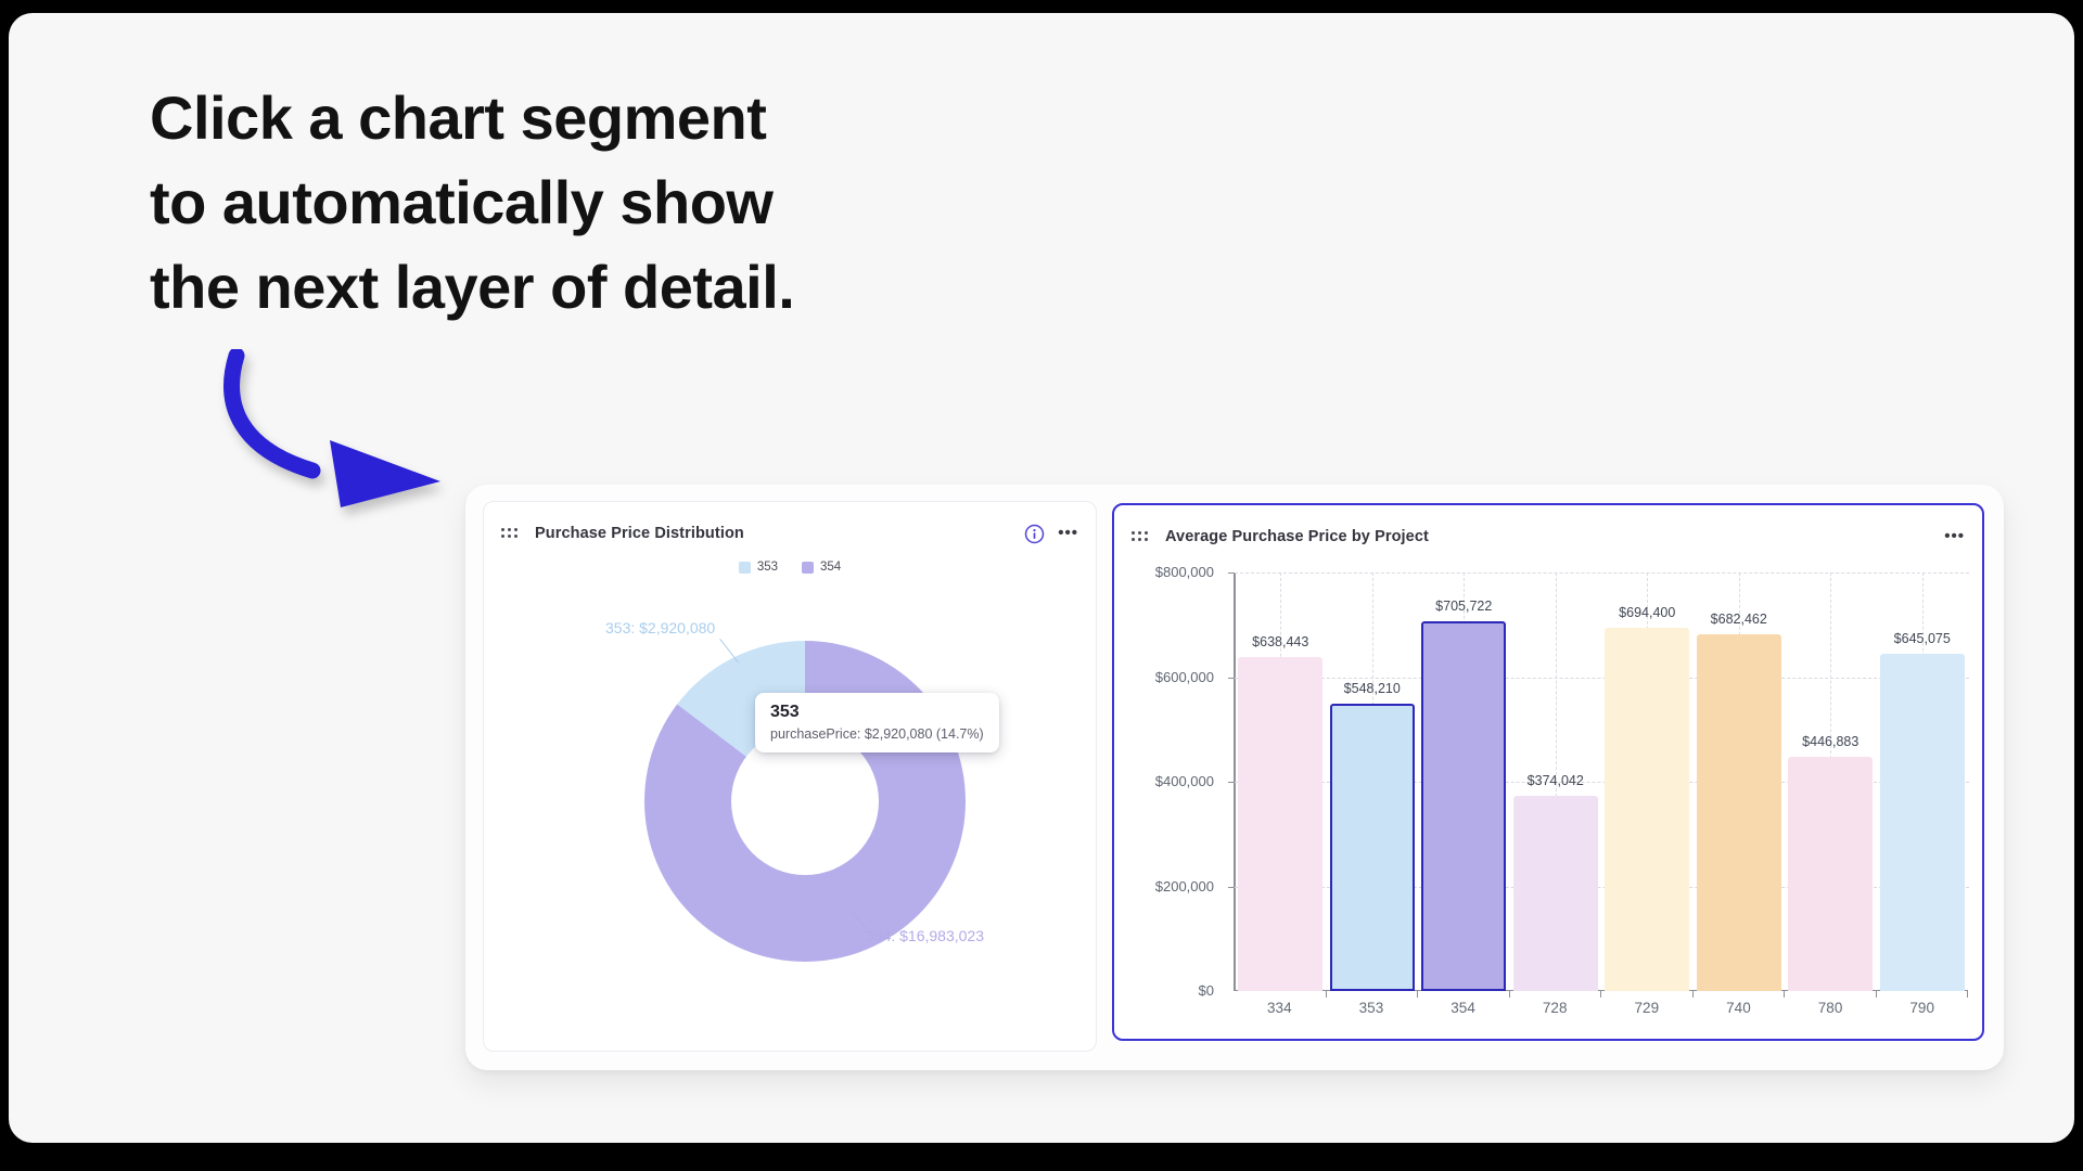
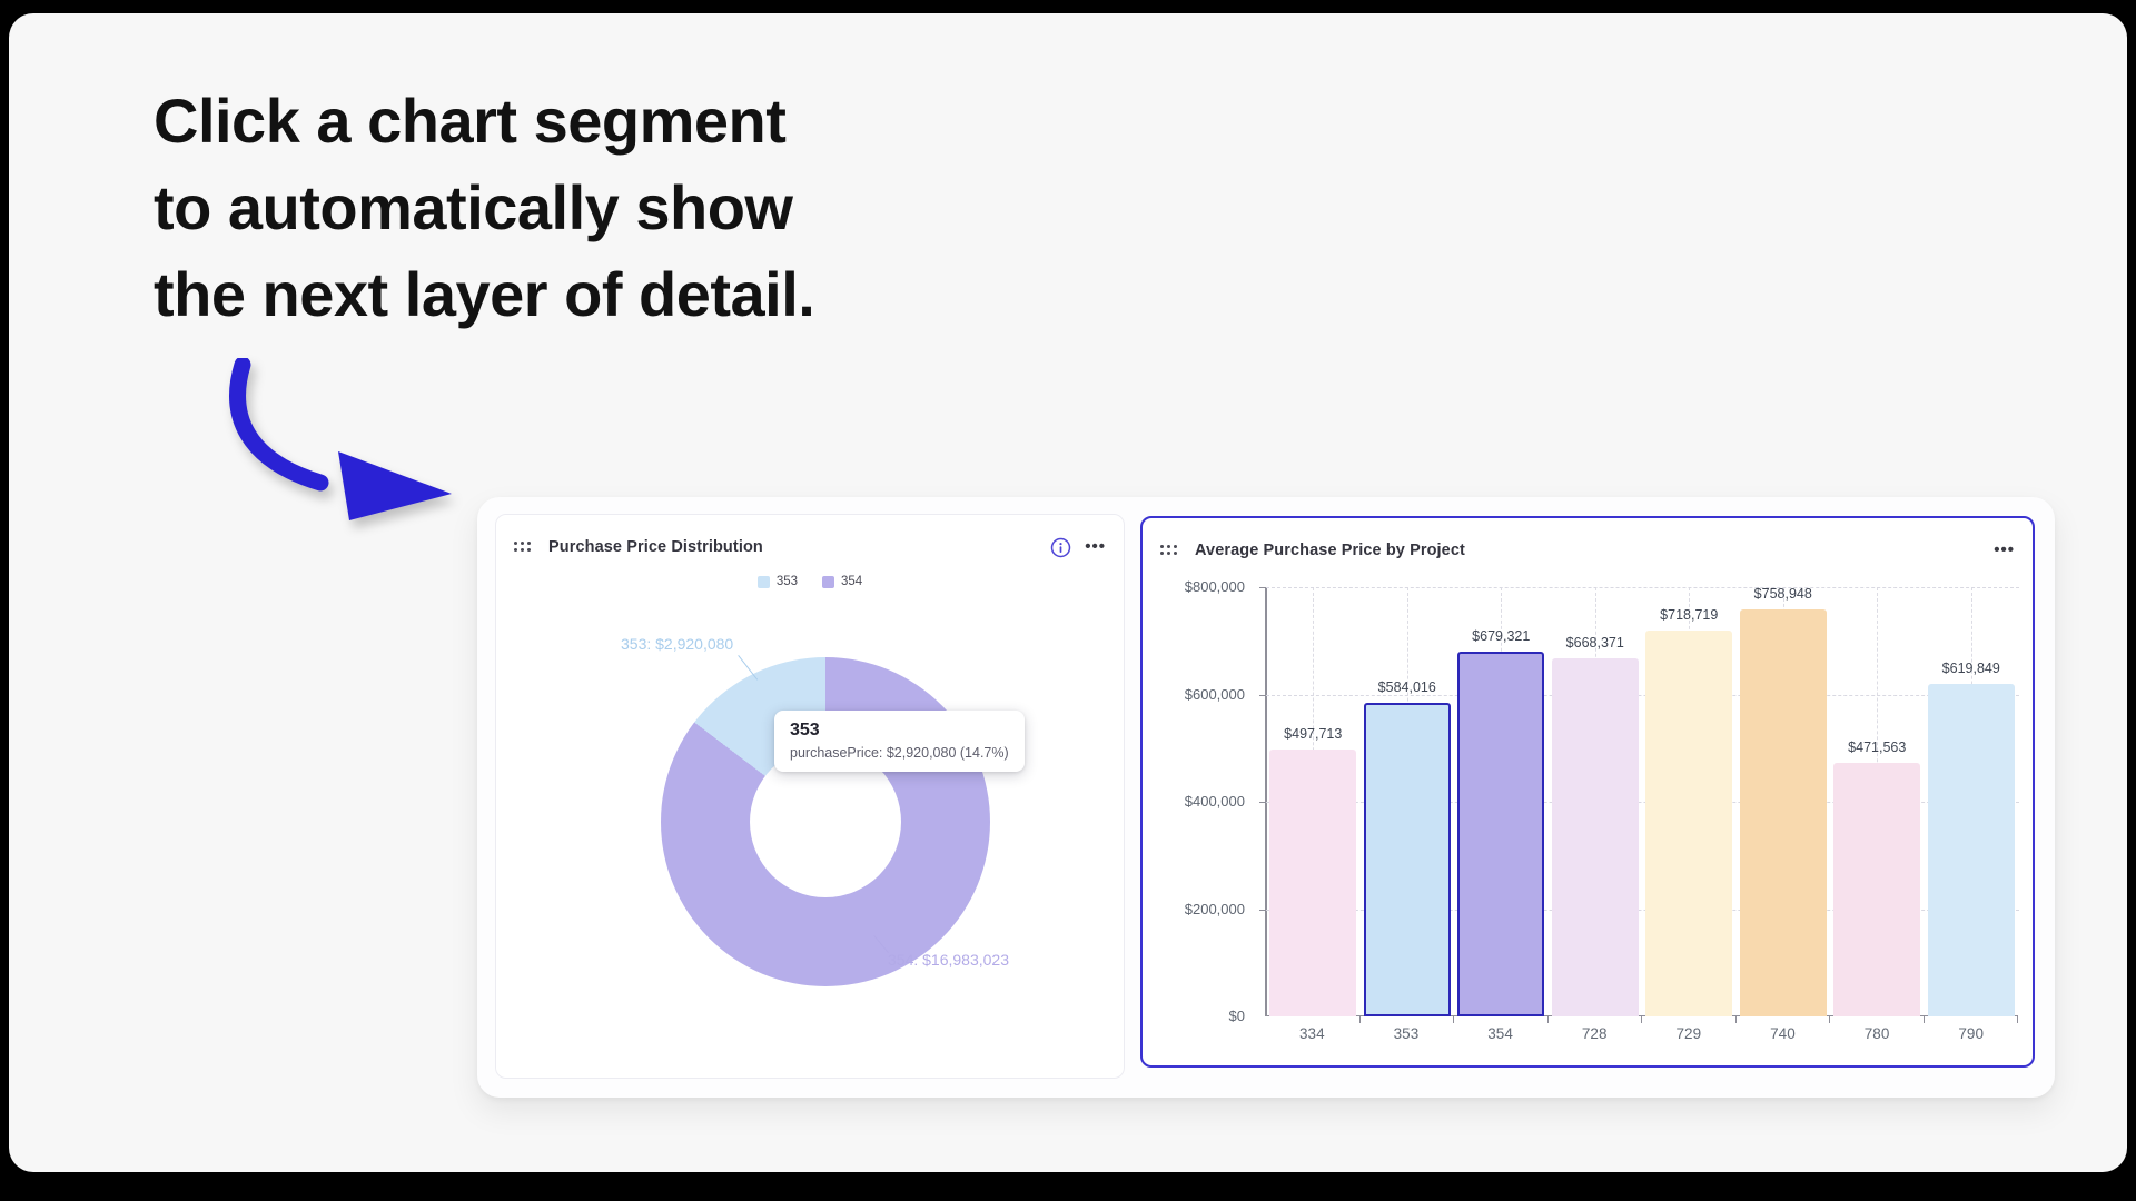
Average Purchase Price by Project/334: $638,443 -> $497,713
Average Purchase Price by Project/353: $548,210 -> $584,016
Average Purchase Price by Project/354: $705,722 -> $679,321
Average Purchase Price by Project/728: $374,042 -> $668,371
Average Purchase Price by Project/729: $694,400 -> $718,719
Average Purchase Price by Project/740: $682,462 -> $758,948
Average Purchase Price by Project/780: $446,883 -> $471,563
Average Purchase Price by Project/790: $645,075 -> $619,849
